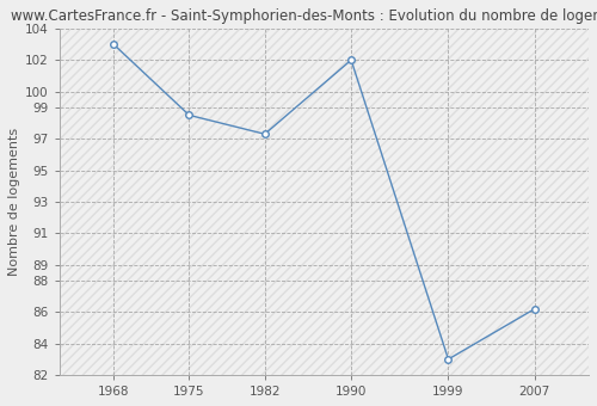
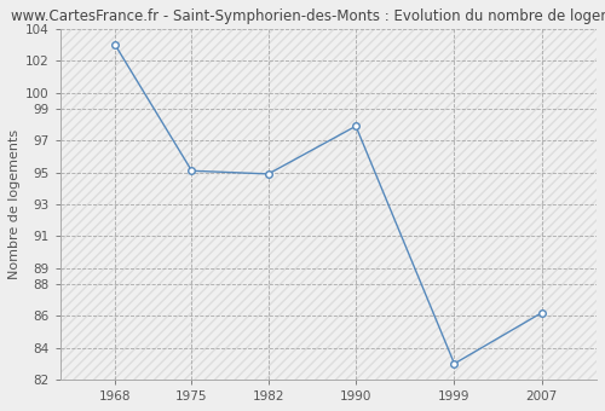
1975: 98.5 -> 95.1
1982: 97.3 -> 94.9
1990: 102.0 -> 97.9
